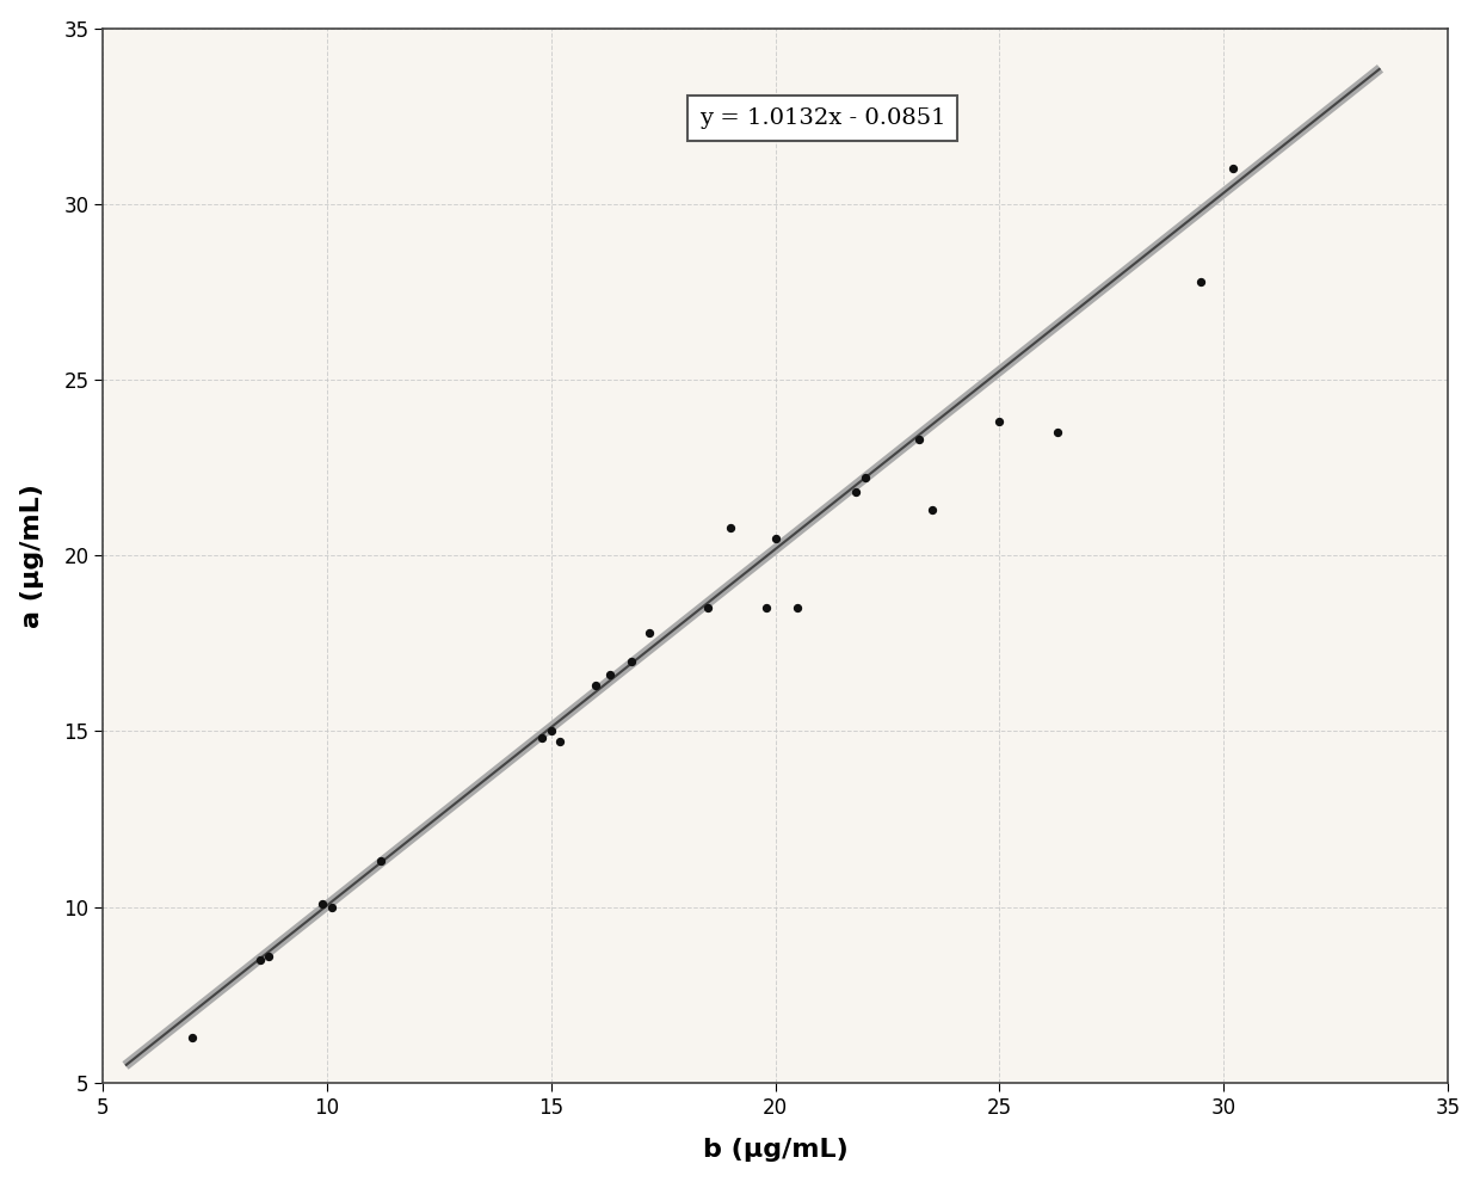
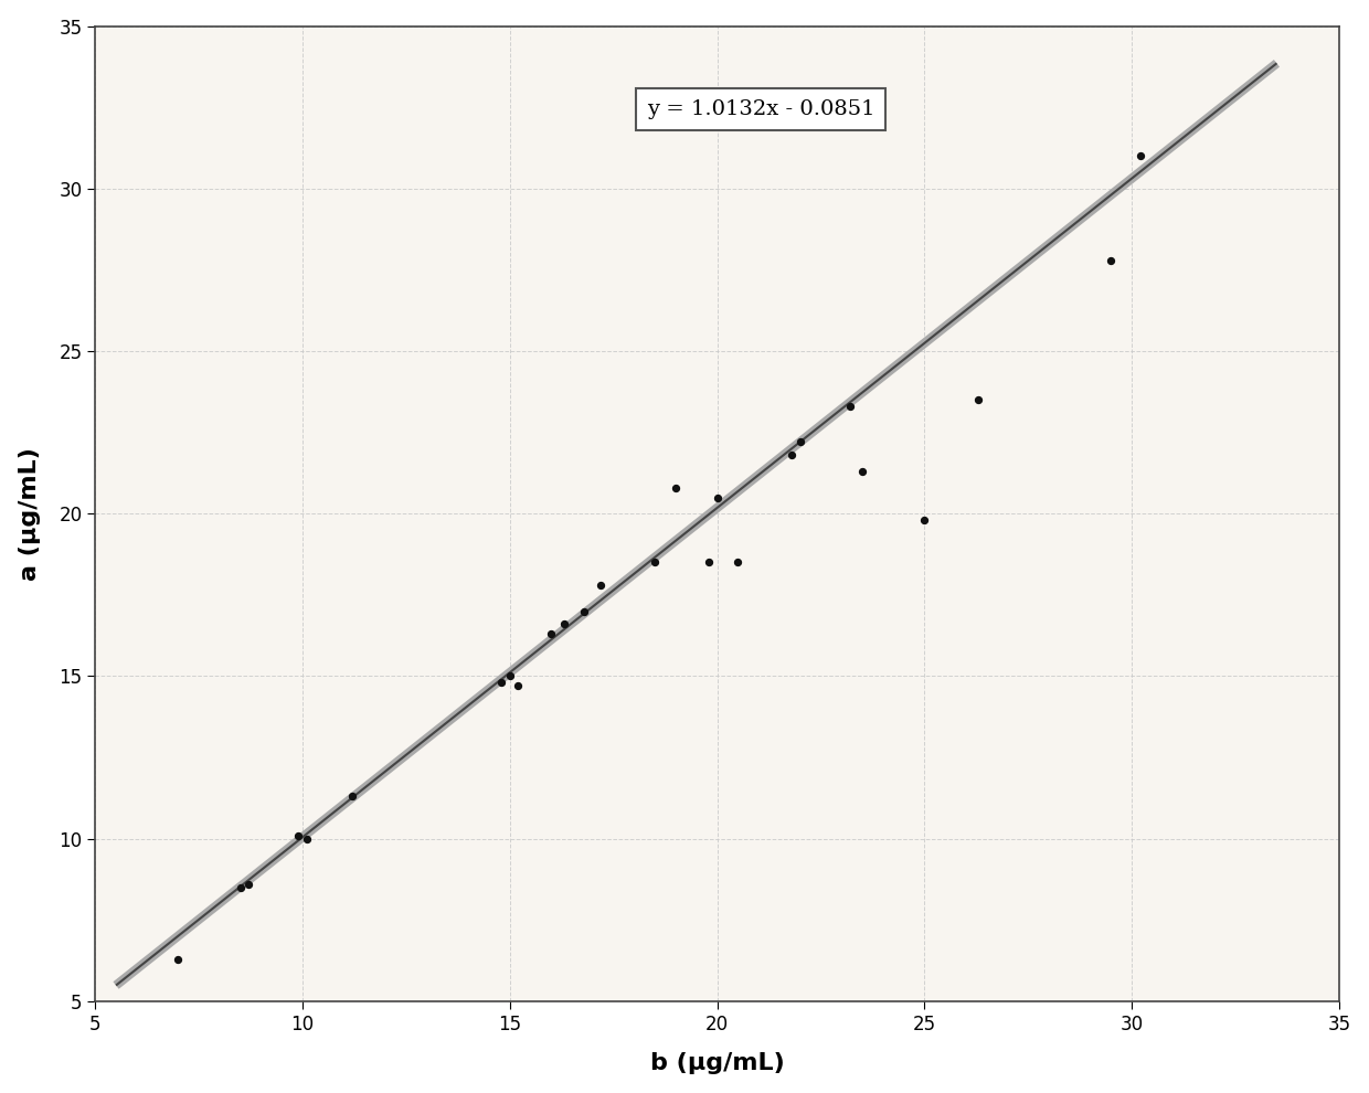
25: 23.8 -> 19.8
